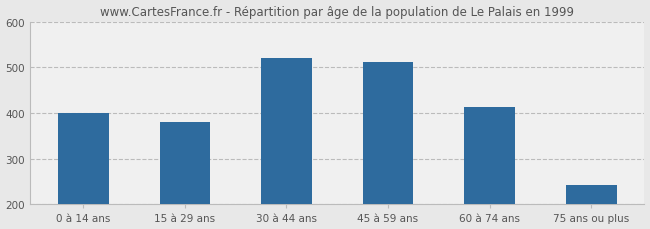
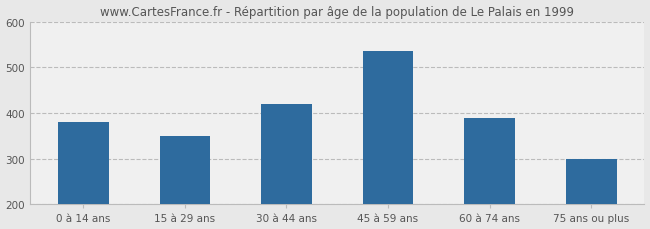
0 à 14 ans: 399 -> 380
15 à 29 ans: 381 -> 350
30 à 44 ans: 520 -> 420
45 à 59 ans: 511 -> 535
60 à 74 ans: 413 -> 390
75 ans ou plus: 243 -> 300
